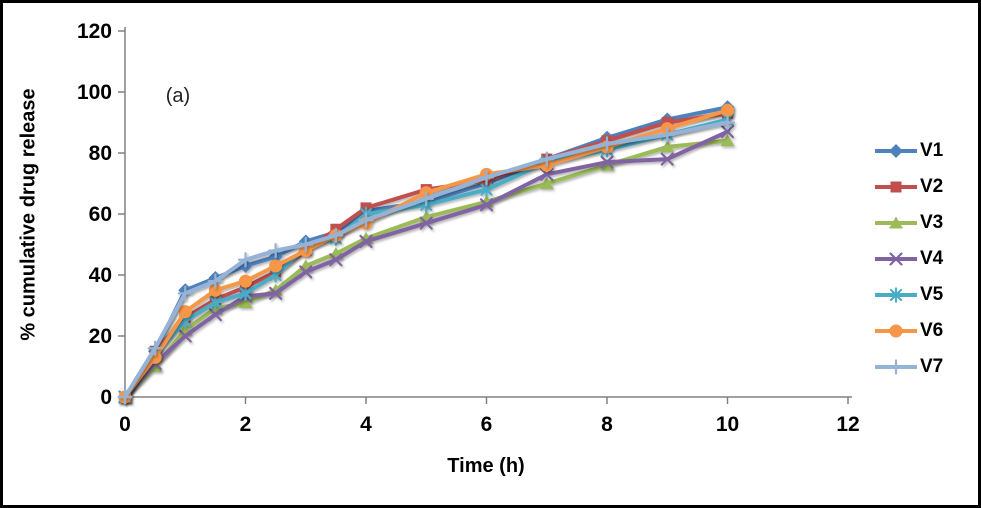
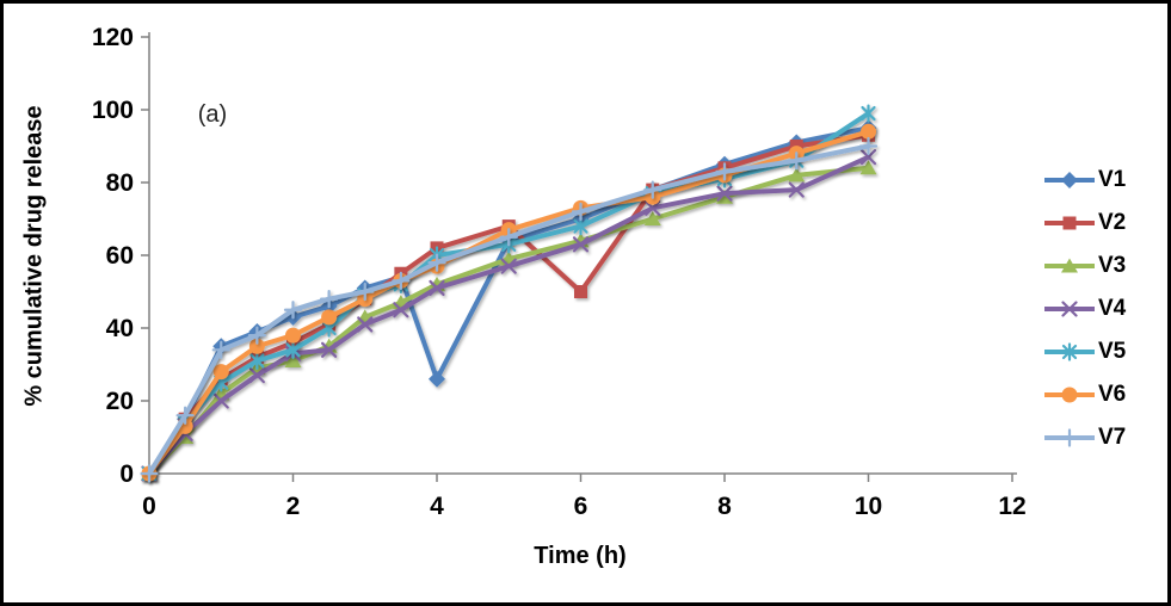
V1/4: 61 -> 26
V2/6: 71 -> 50
V5/10: 91 -> 99
